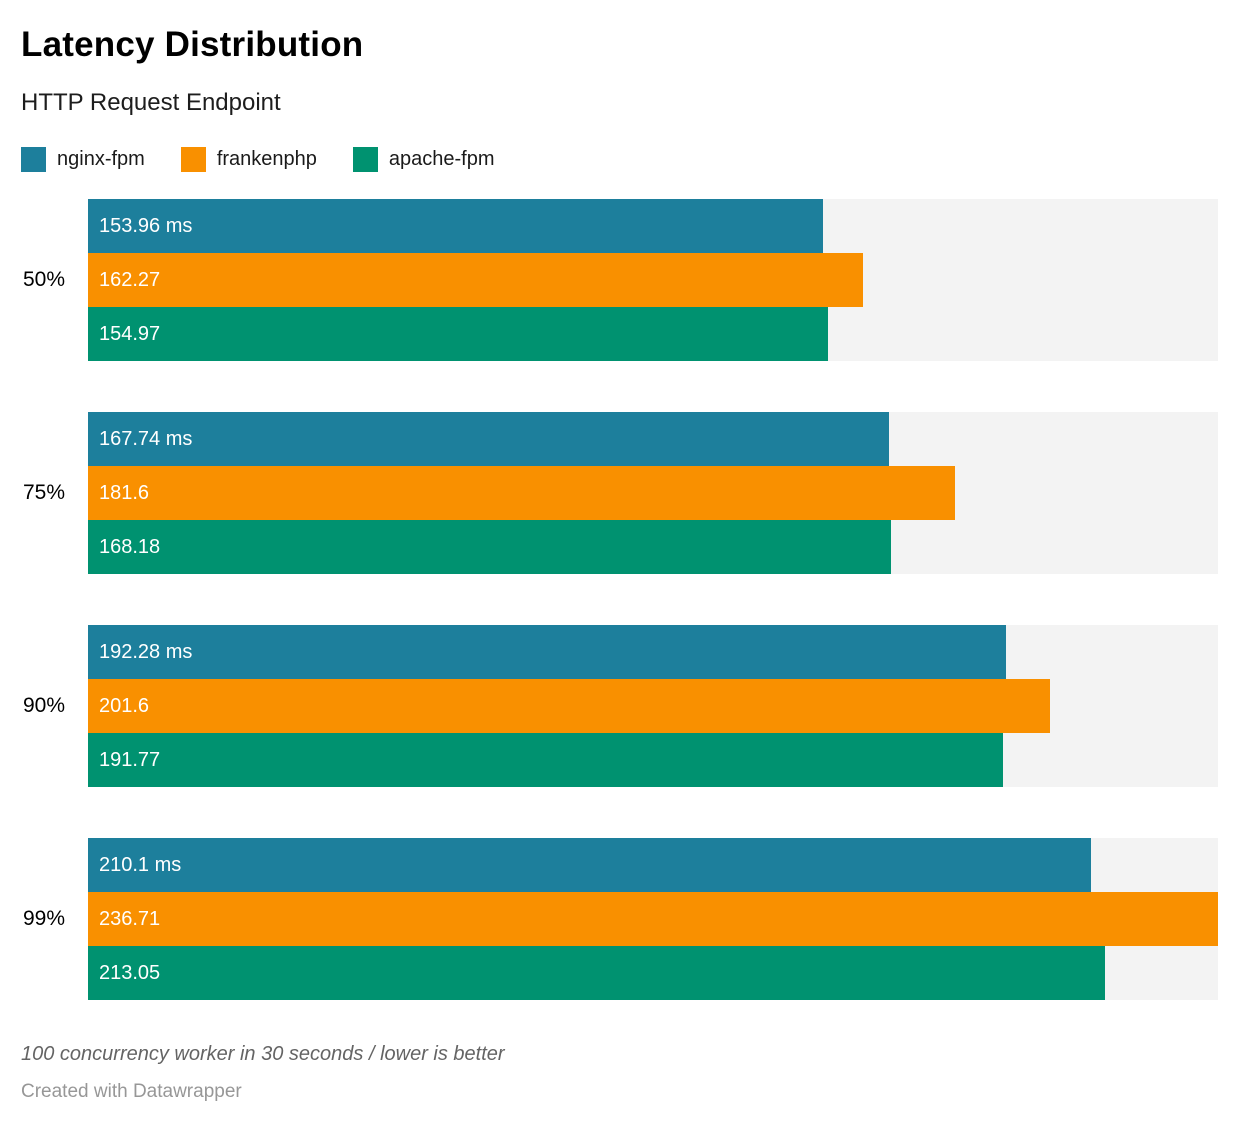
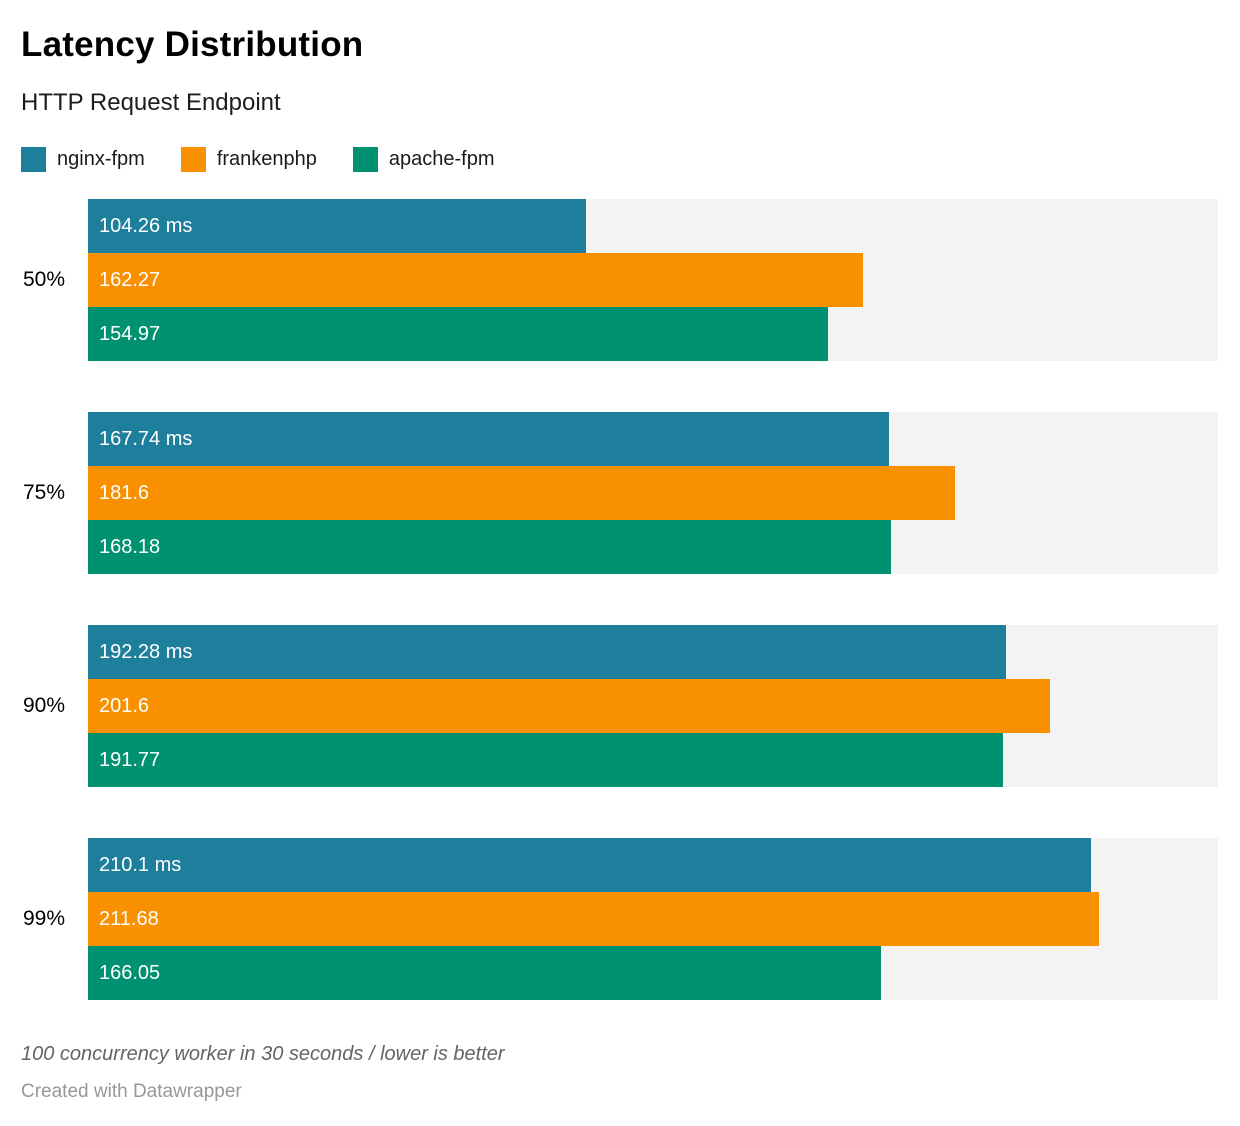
nginx-fpm/50%: 153.96 -> 104.26
frankenphp/99%: 236.71 -> 211.68
apache-fpm/99%: 213.05 -> 166.05
